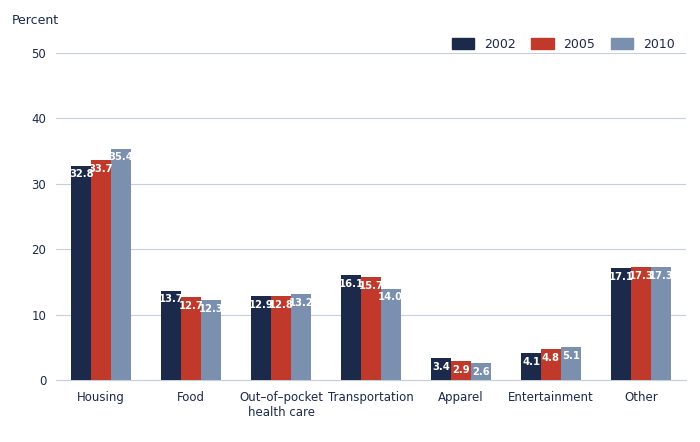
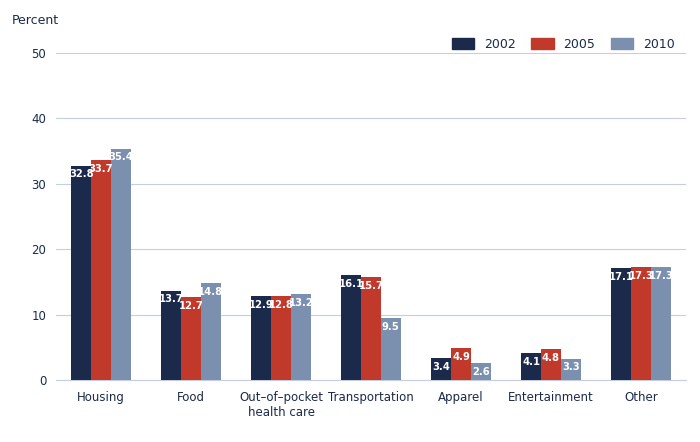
2010/Food: 12.3 -> 14.8
2010/Transportation: 14.0 -> 9.5
2005/Apparel: 2.9 -> 4.9
2010/Entertainment: 5.1 -> 3.3
